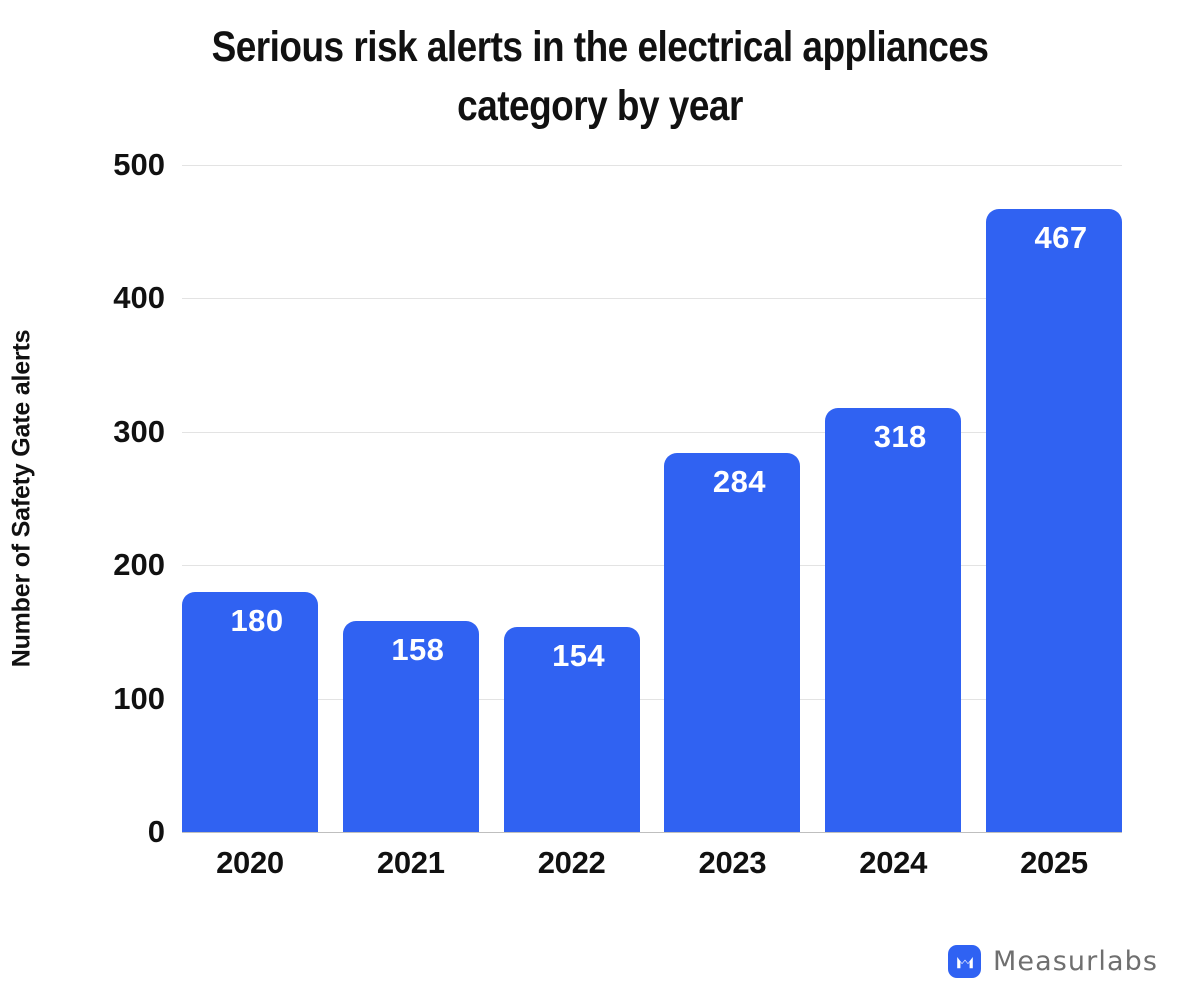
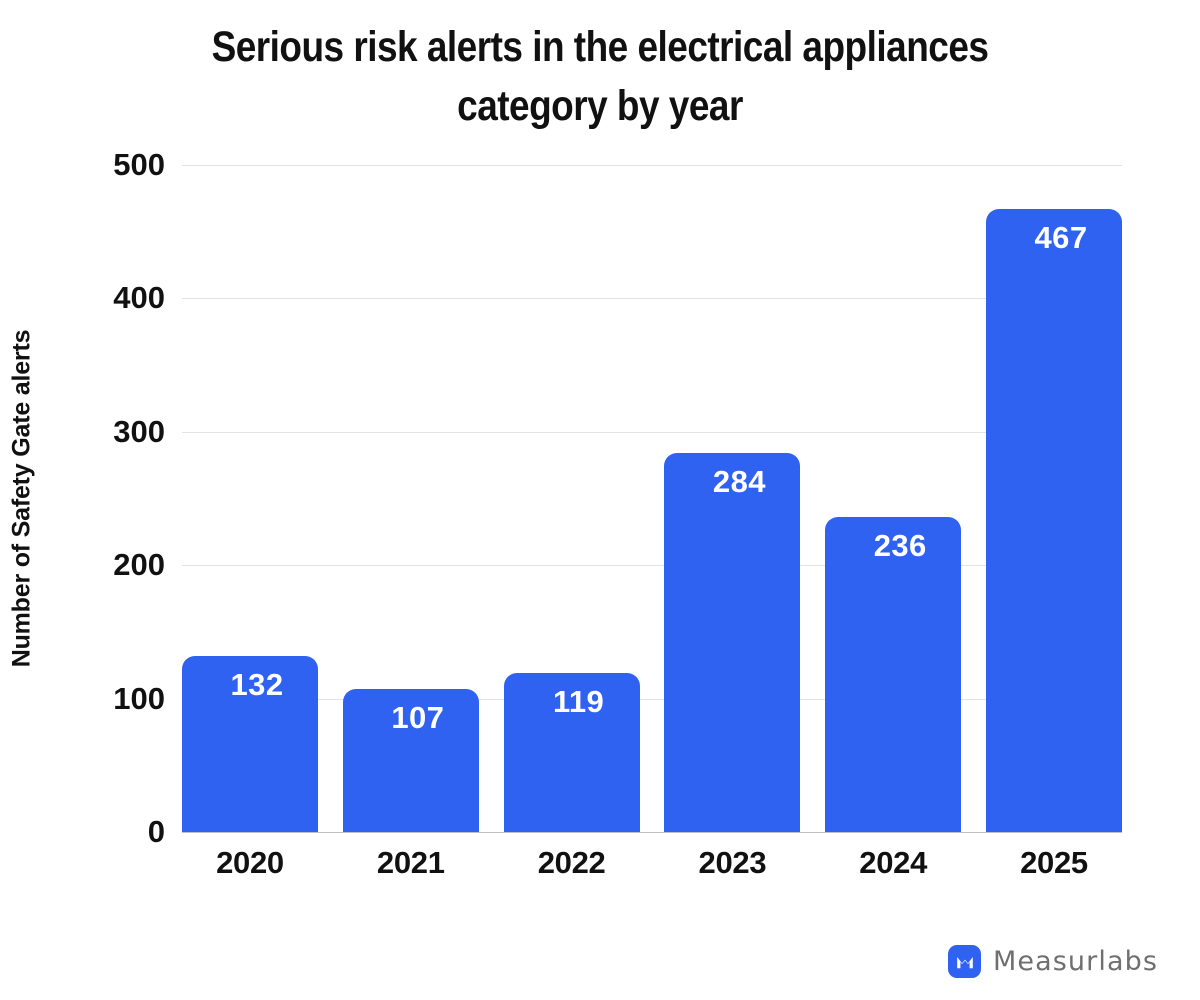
2020: 180 -> 132
2021: 158 -> 107
2022: 154 -> 119
2024: 318 -> 236
